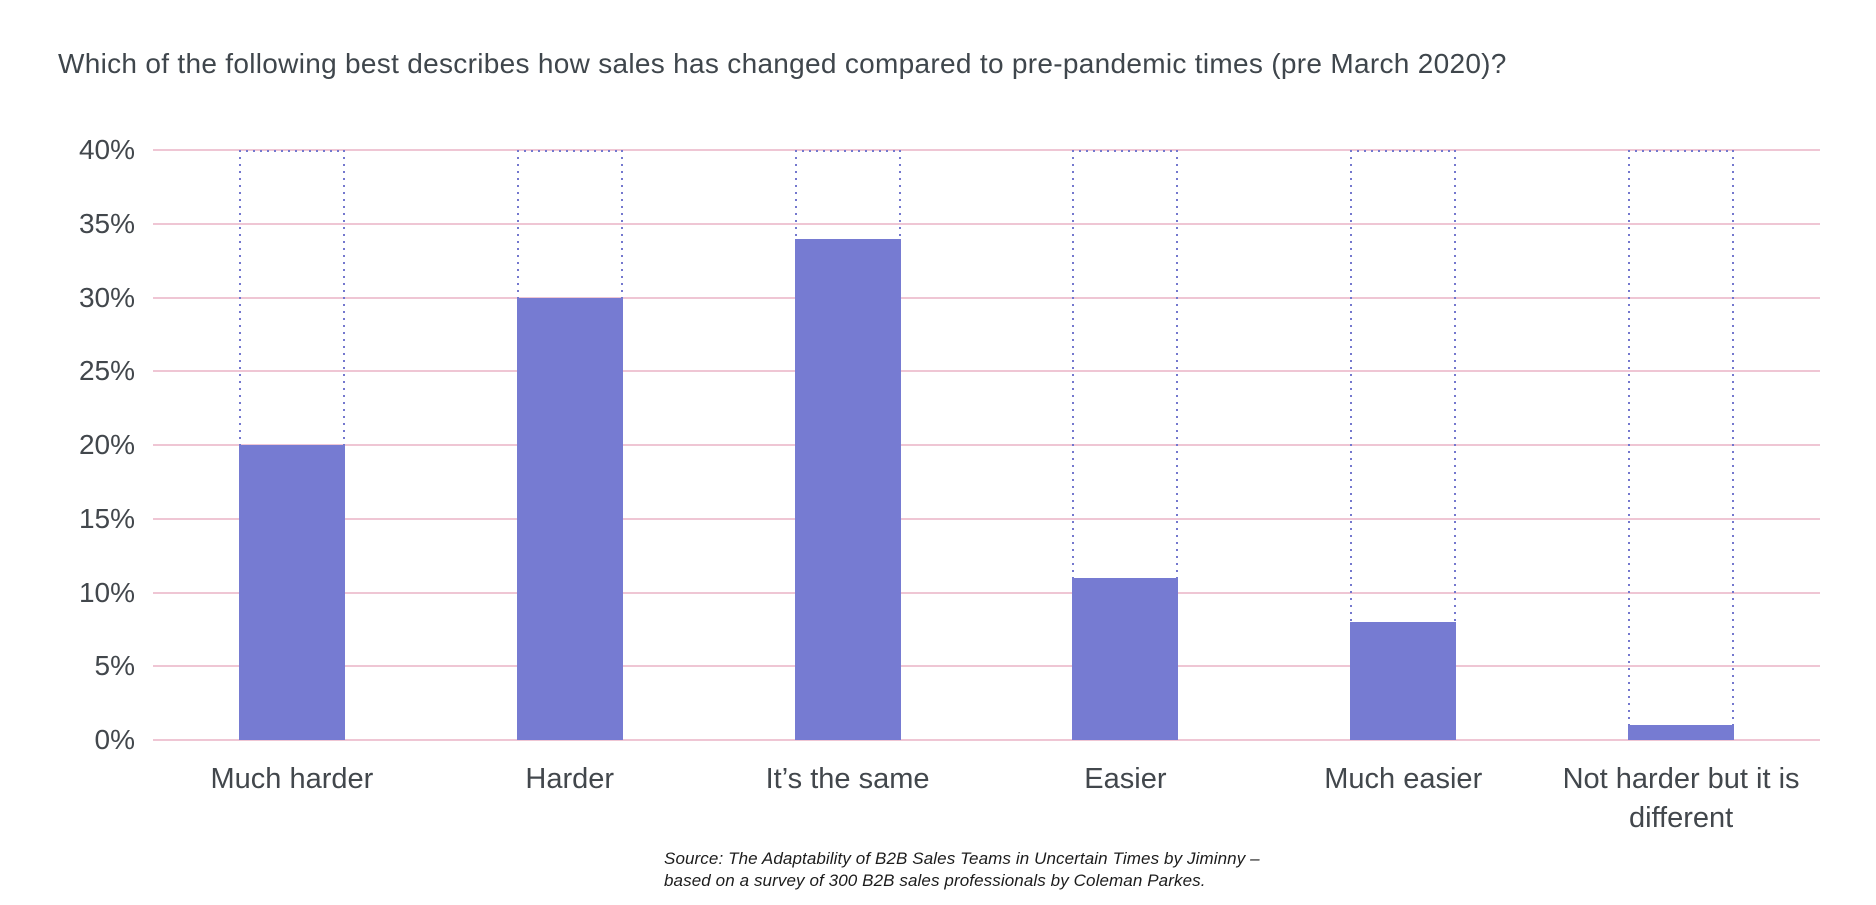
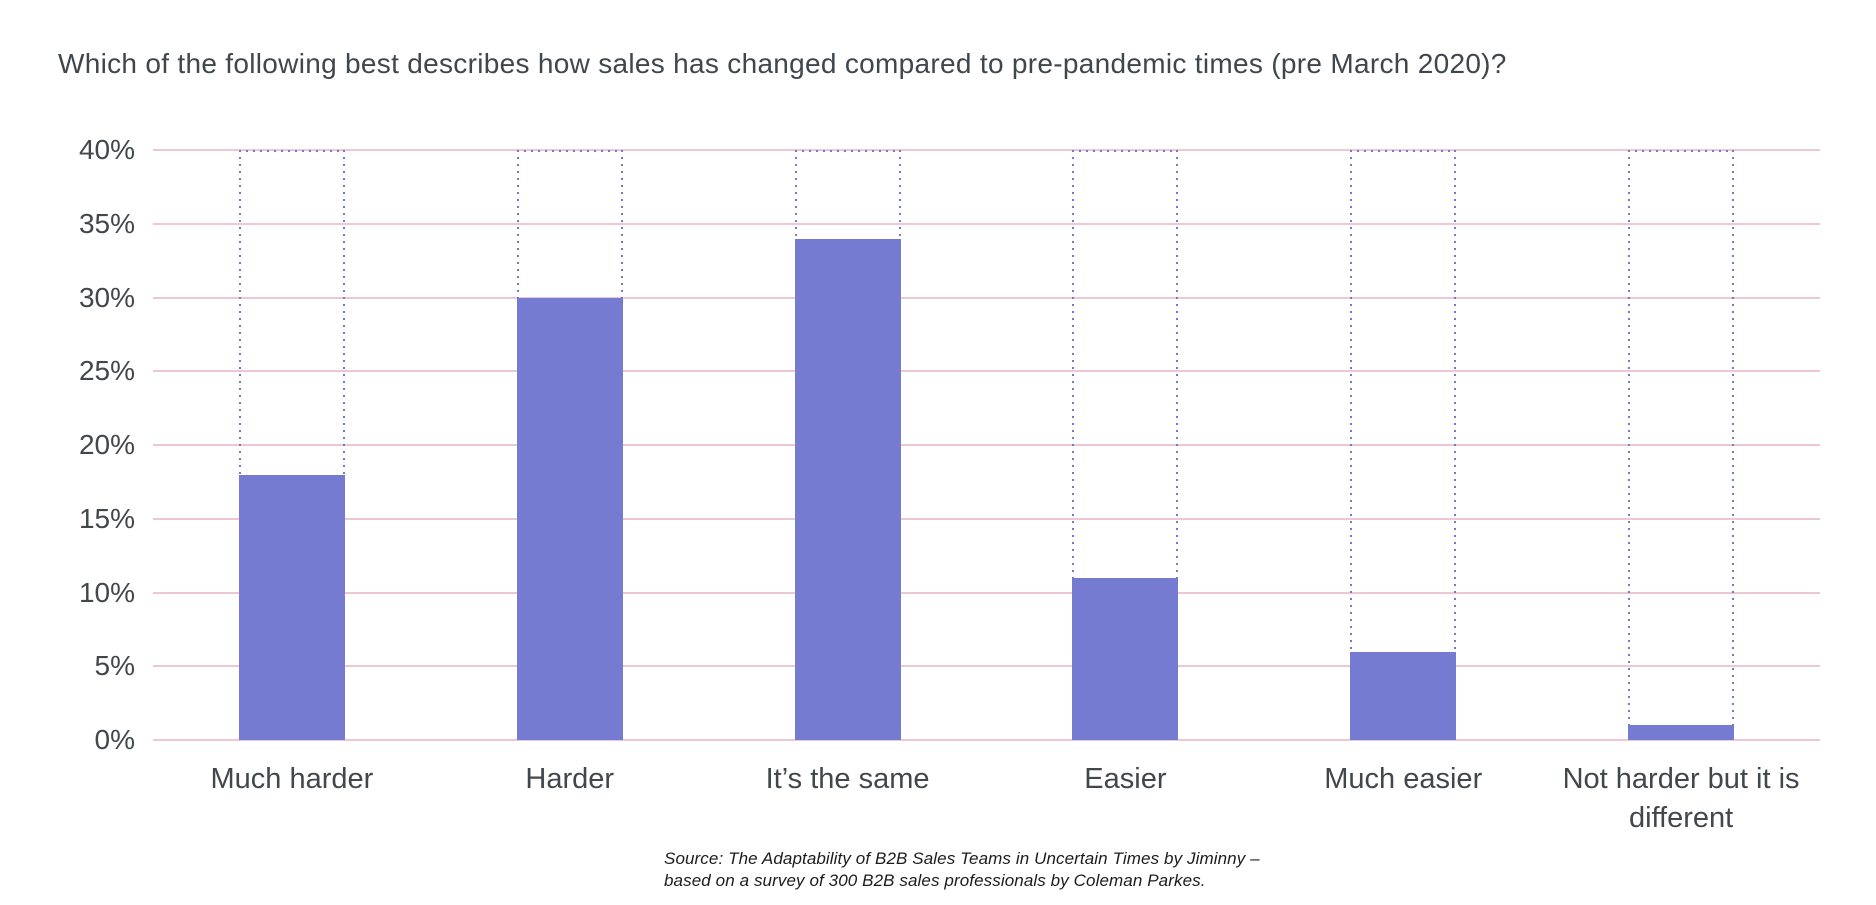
Much harder: 20% -> 18%
Much easier: 8% -> 6%
